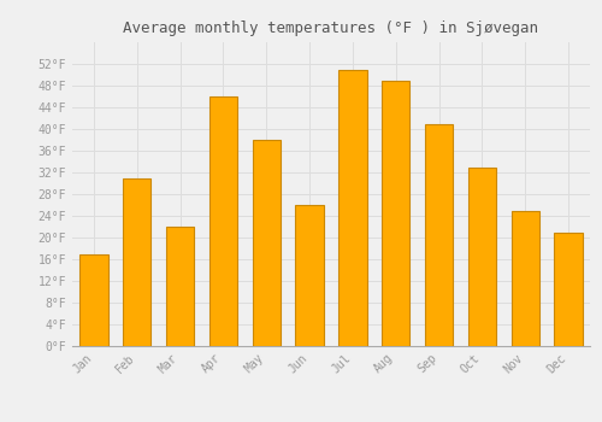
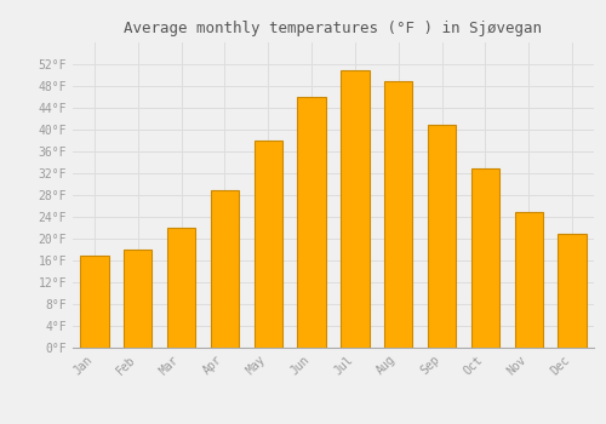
Feb: 31°F -> 18°F
Apr: 46°F -> 29°F
Jun: 26°F -> 46°F
